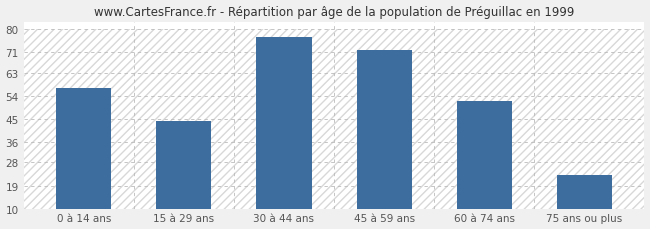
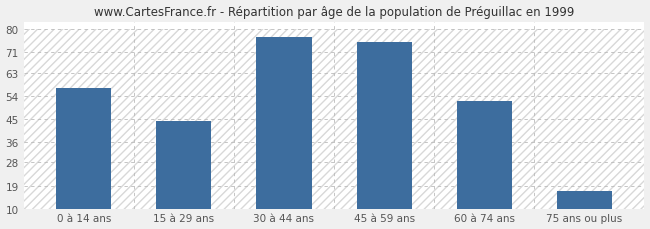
45 à 59 ans: 72 -> 75
75 ans ou plus: 23 -> 17
